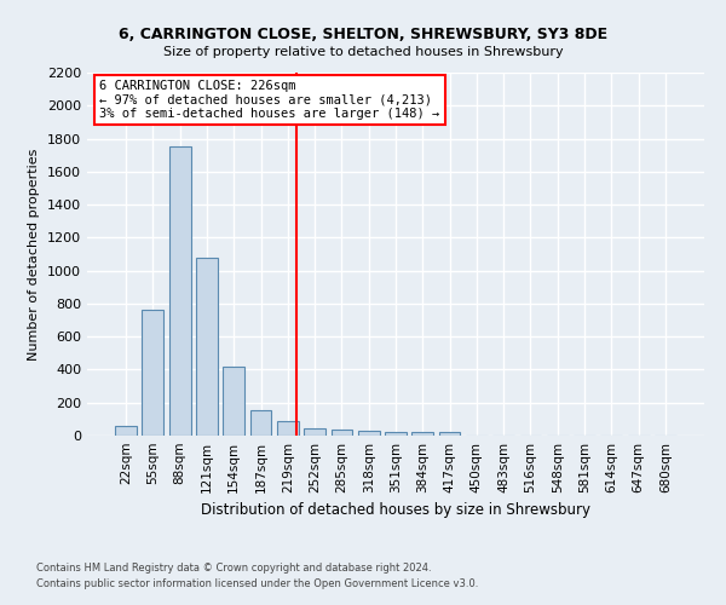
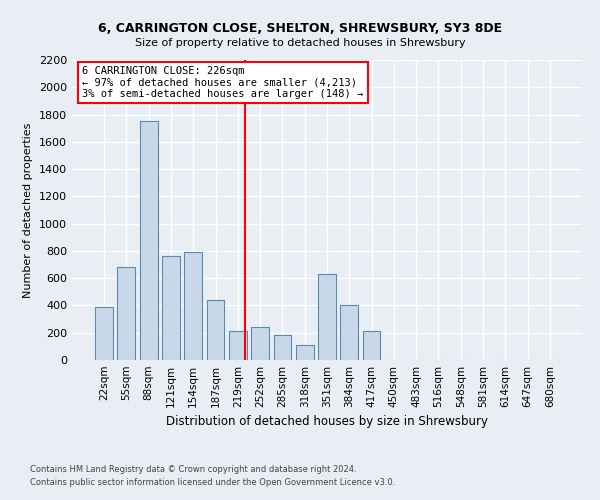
22sqm: 60 -> 390
55sqm: 760 -> 680
121sqm: 1080 -> 760
154sqm: 420 -> 790
187sqm: 160 -> 440
219sqm: 80 -> 210
252sqm: 40 -> 240
285sqm: 40 -> 180
318sqm: 30 -> 110
351sqm: 20 -> 630
384sqm: 20 -> 400
417sqm: 20 -> 210
